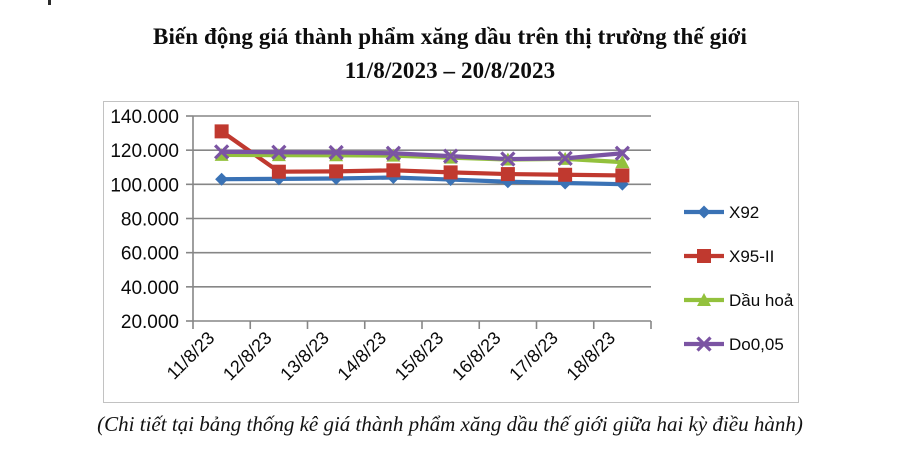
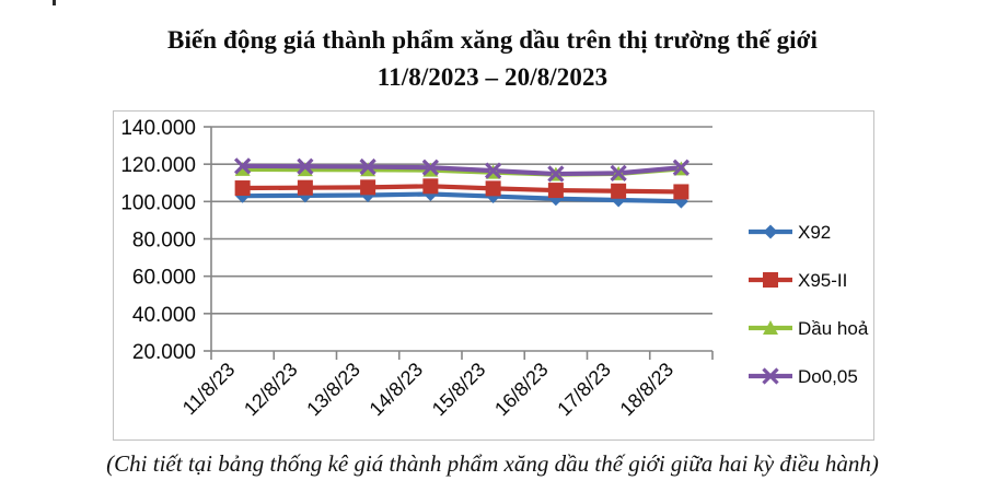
X95-II/11/8/23: 131000 -> 107000
Dầu hoả/18/8/23: 113000 -> 118000
